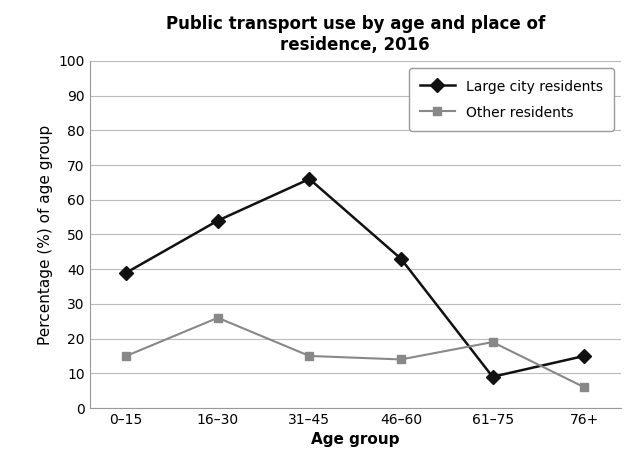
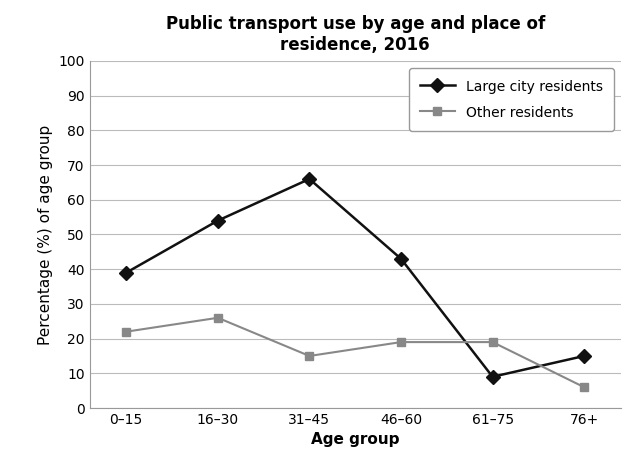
Other residents/0–15: 15 -> 22
Other residents/46–60: 14 -> 19
